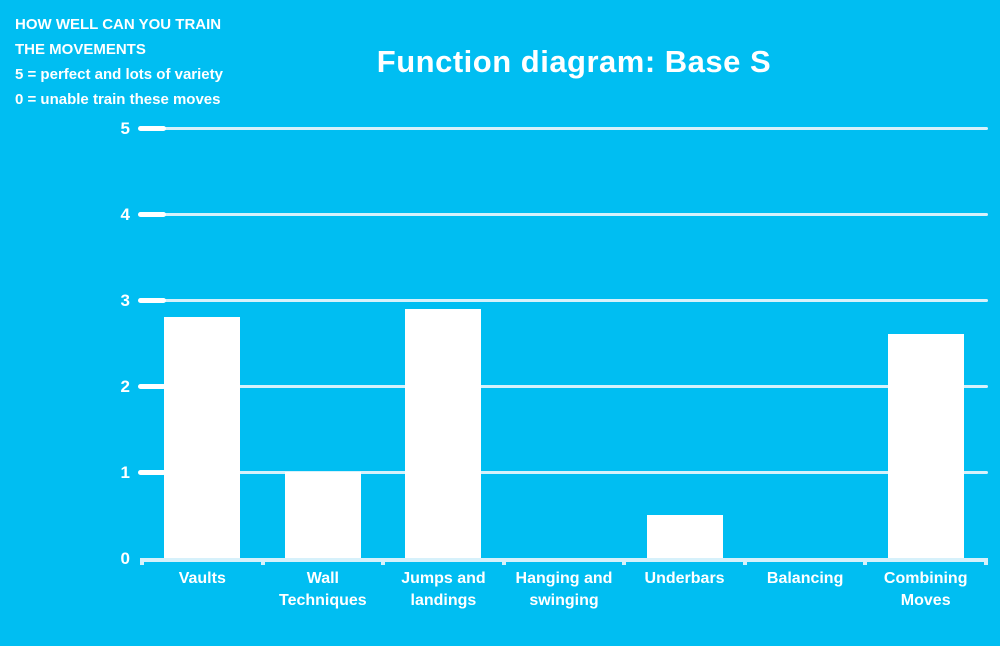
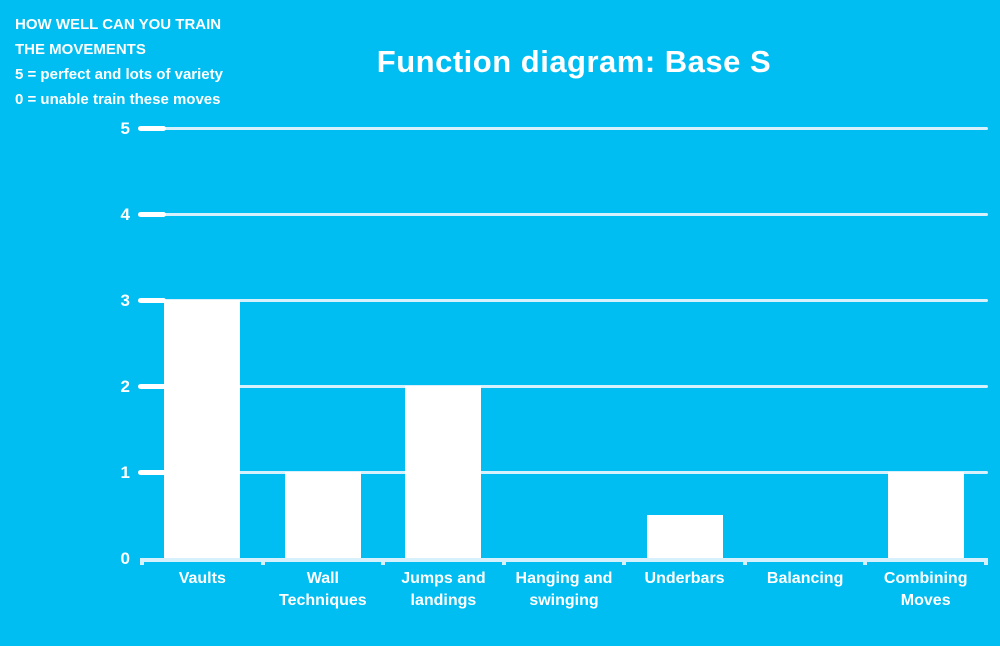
Vaults: 2.8 -> 3.0
Jumps and landings: 2.9 -> 2.0
Combining Moves: 2.6 -> 1.0
